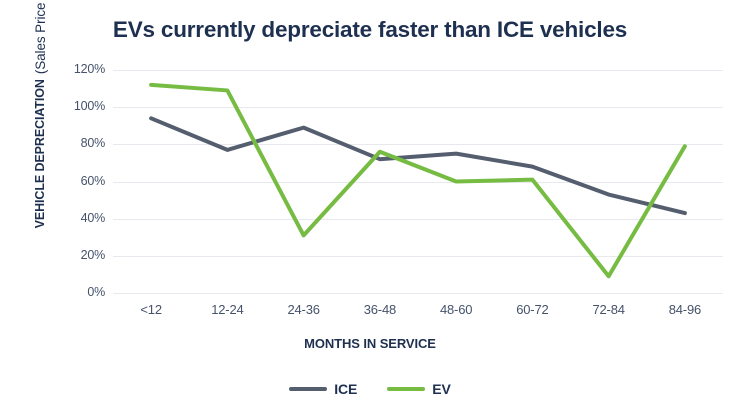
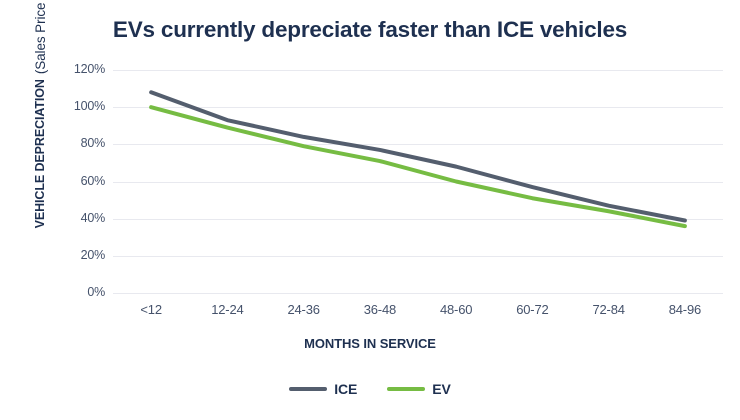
ICE/<12: 94% -> 108%
EV/<12: 112% -> 100%
ICE/12-24: 77% -> 93%
EV/12-24: 109% -> 89%
ICE/24-36: 89% -> 84%
EV/24-36: 31% -> 79%
ICE/36-48: 72% -> 77%
EV/36-48: 76% -> 71%
ICE/48-60: 75% -> 68%
ICE/60-72: 68% -> 57%
EV/60-72: 61% -> 51%
ICE/72-84: 53% -> 47%
EV/72-84: 9% -> 44%
ICE/84-96: 43% -> 39%
EV/84-96: 79% -> 36%
